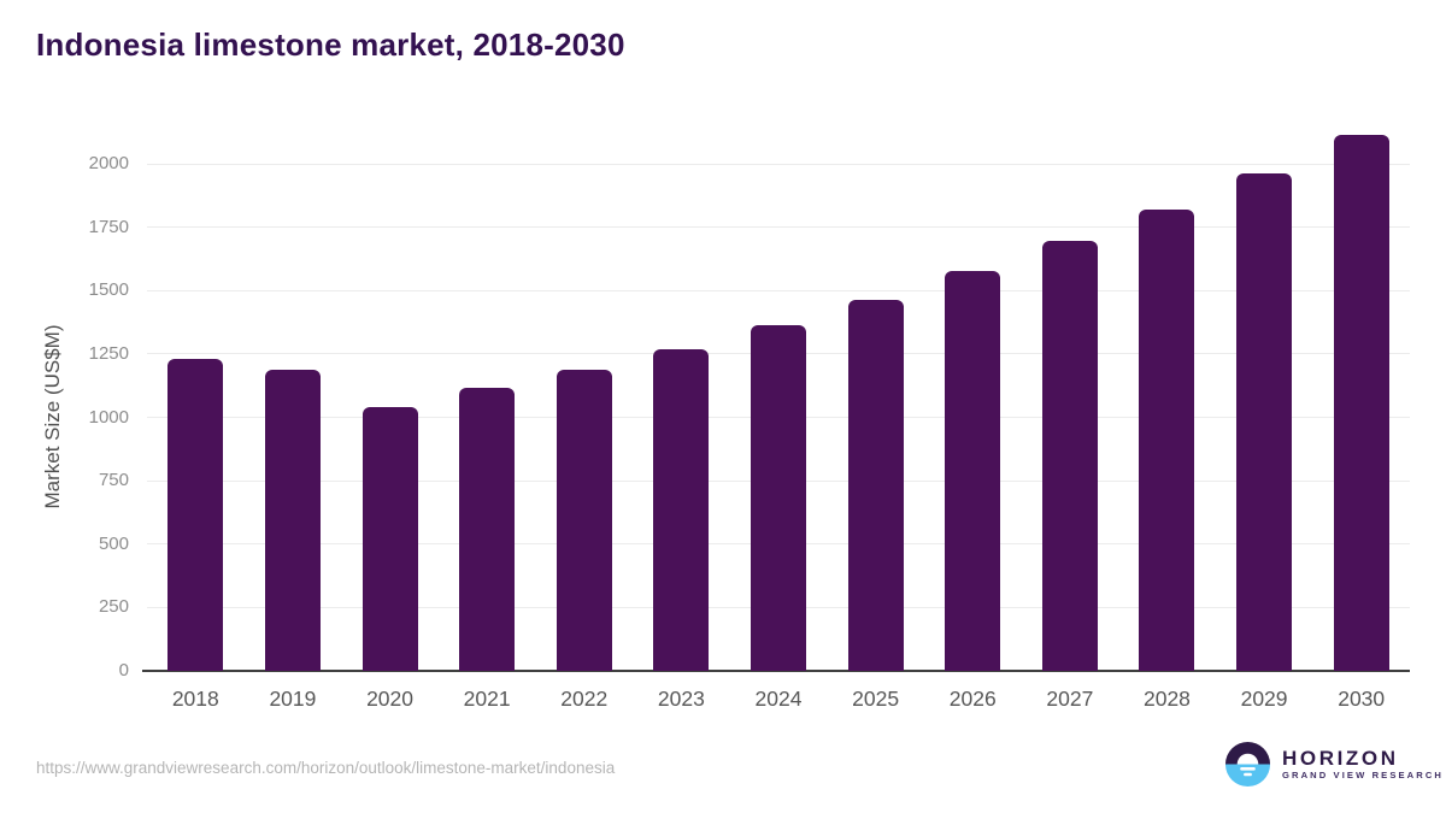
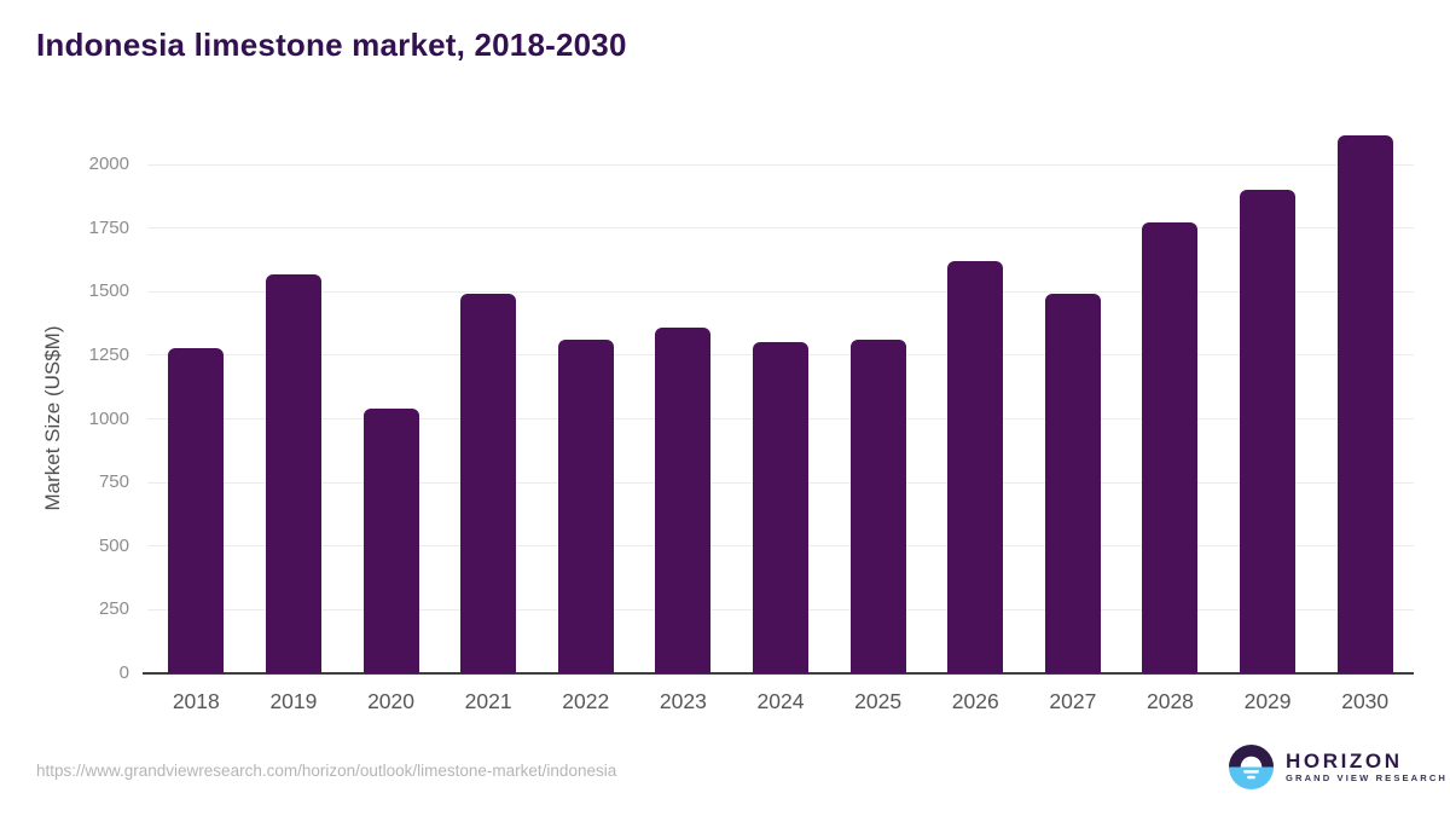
2018: 1230 -> 1280
2019: 1190 -> 1570
2021: 1120 -> 1490
2022: 1190 -> 1310
2023: 1270 -> 1360
2024: 1360 -> 1300
2025: 1460 -> 1310
2026: 1580 -> 1620
2027: 1700 -> 1490
2028: 1820 -> 1770
2029: 1960 -> 1900
